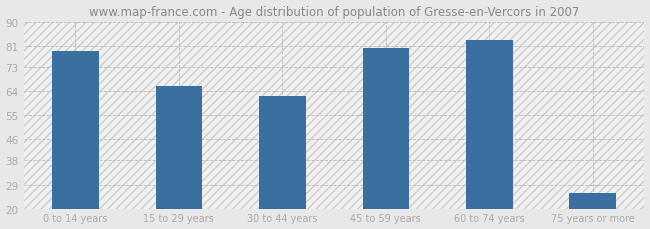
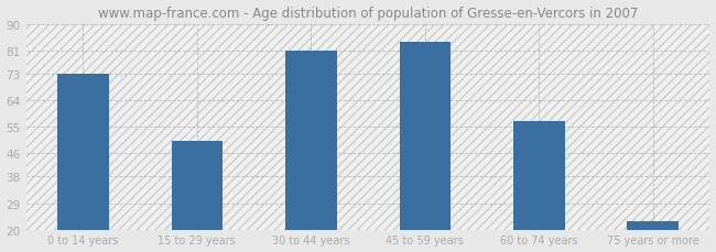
0 to 14 years: 79 -> 73
15 to 29 years: 66 -> 50
30 to 44 years: 62 -> 81
45 to 59 years: 80 -> 84
60 to 74 years: 83 -> 57
75 years or more: 26 -> 23
